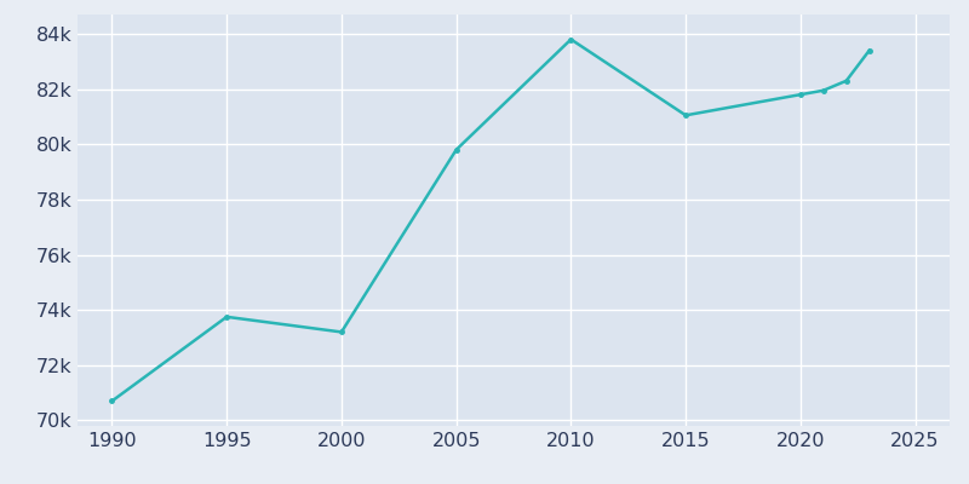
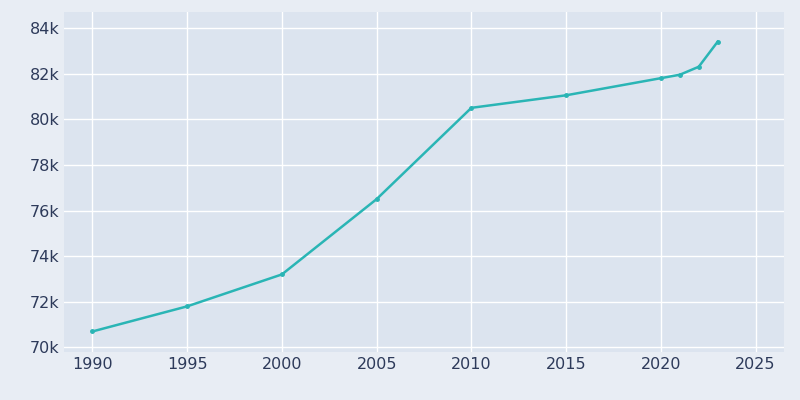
1995: 73.75k -> 71.80k
2005: 79.80k -> 76.50k
2010: 83.80k -> 80.50k
